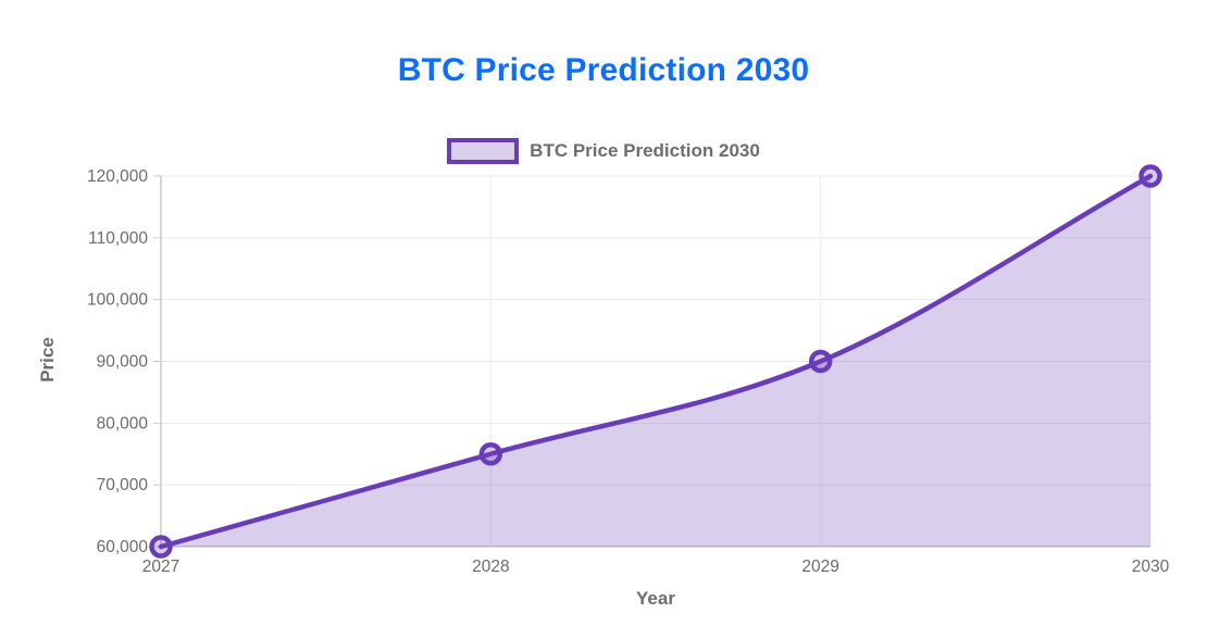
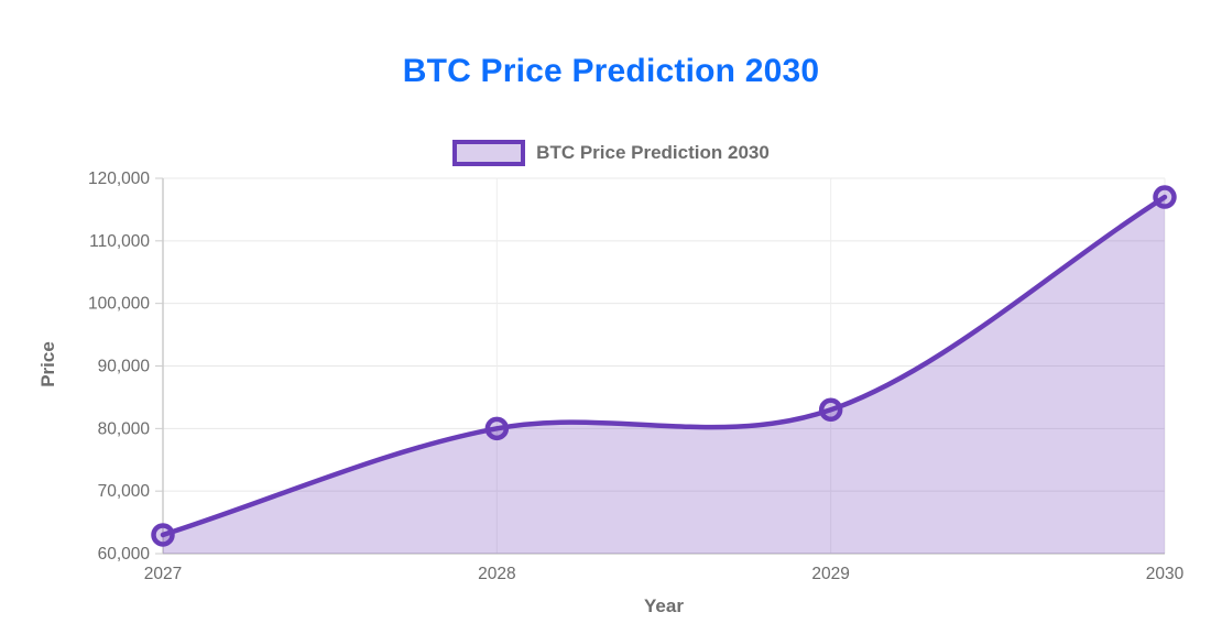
2027: 60000 -> 63000
2028: 75000 -> 80000
2029: 90000 -> 83000
2030: 120000 -> 117000
